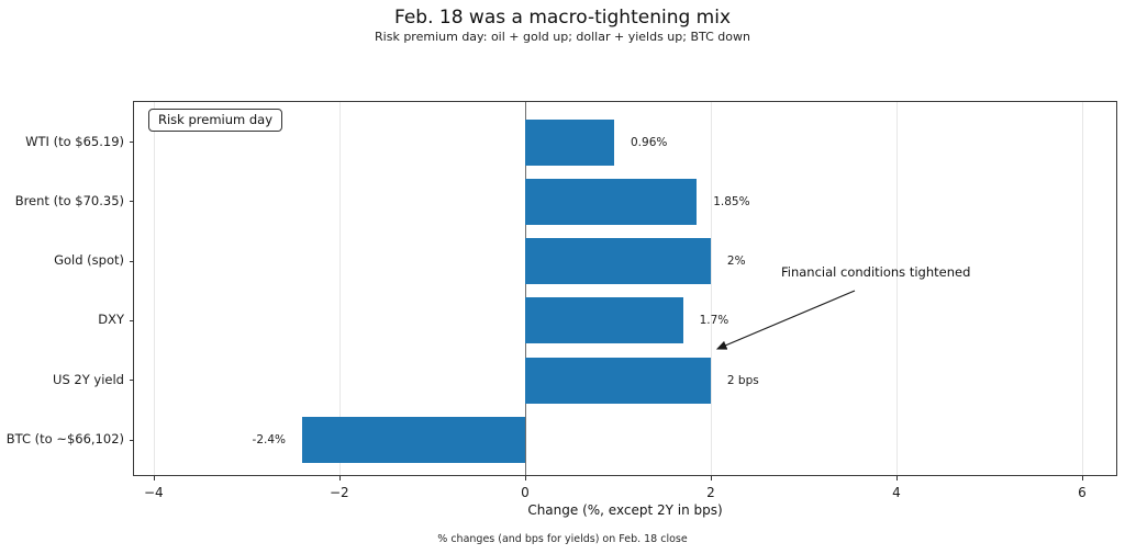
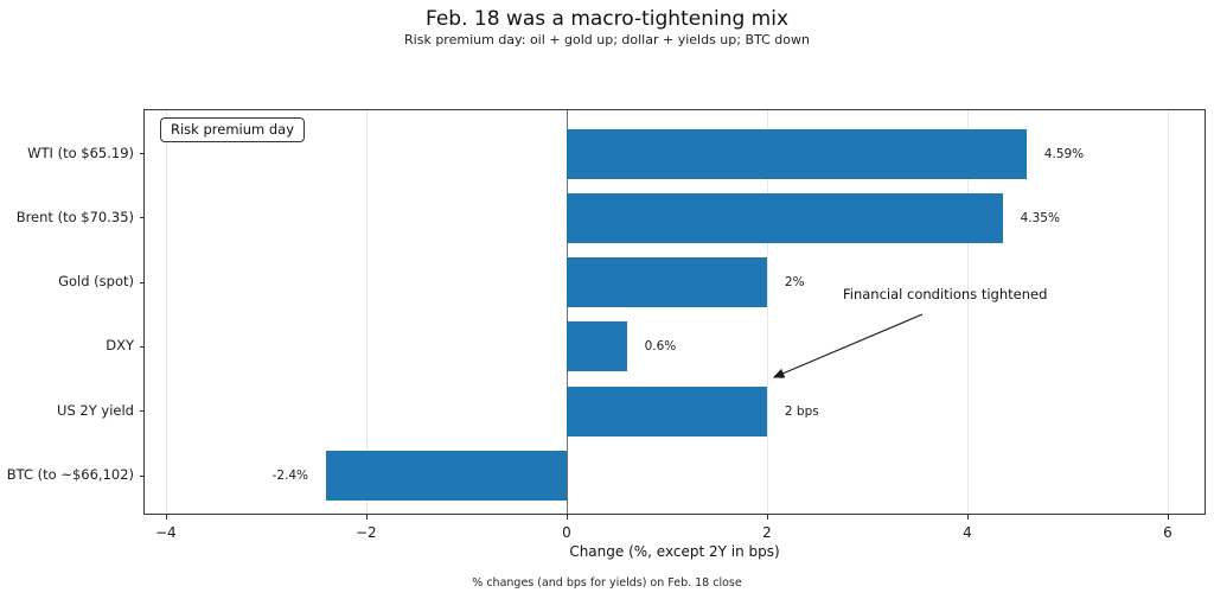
WTI (to $65.19): 0.96% -> 4.59%
Brent (to $70.35): 1.85% -> 4.35%
DXY: 1.7% -> 0.6%
